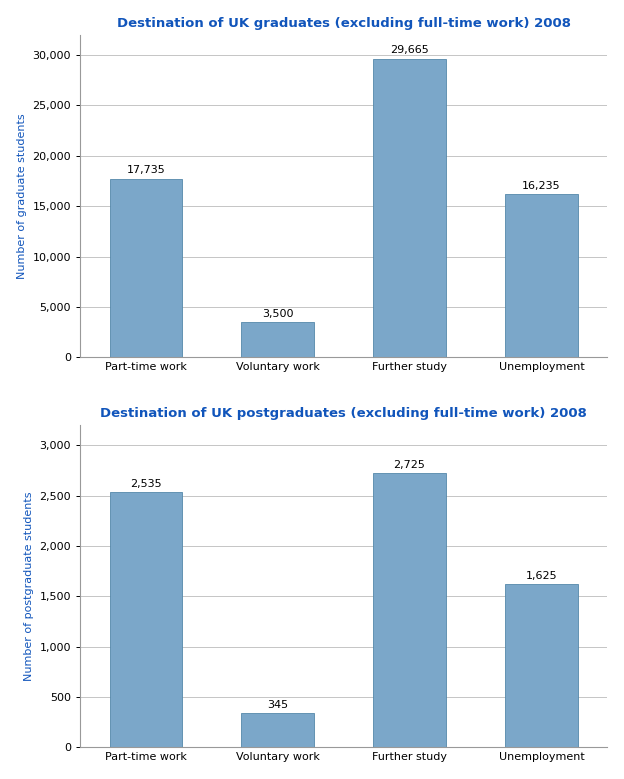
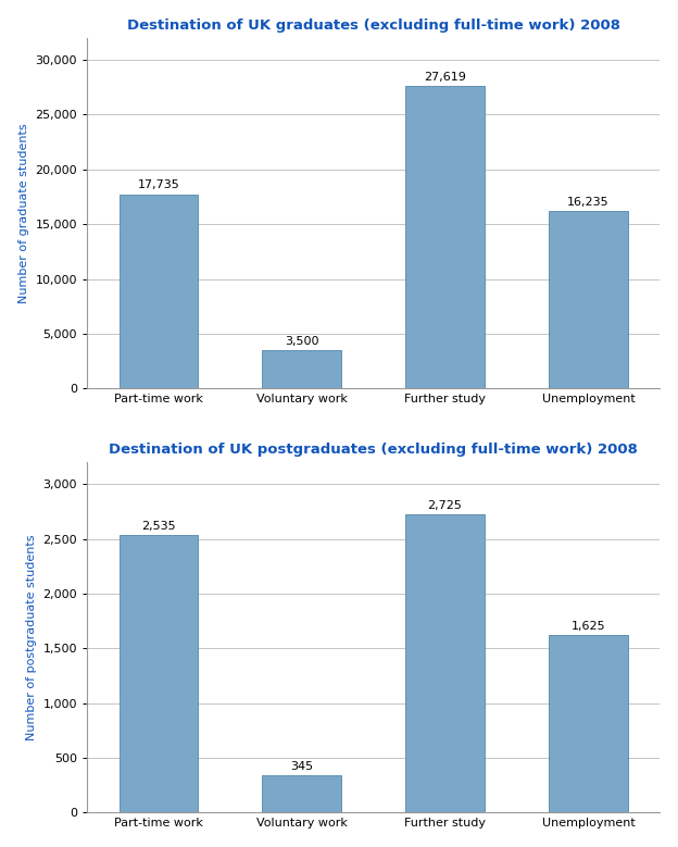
Destination of UK graduates (excluding full-time work) 2008/Further study: 29,665 -> 27,619
